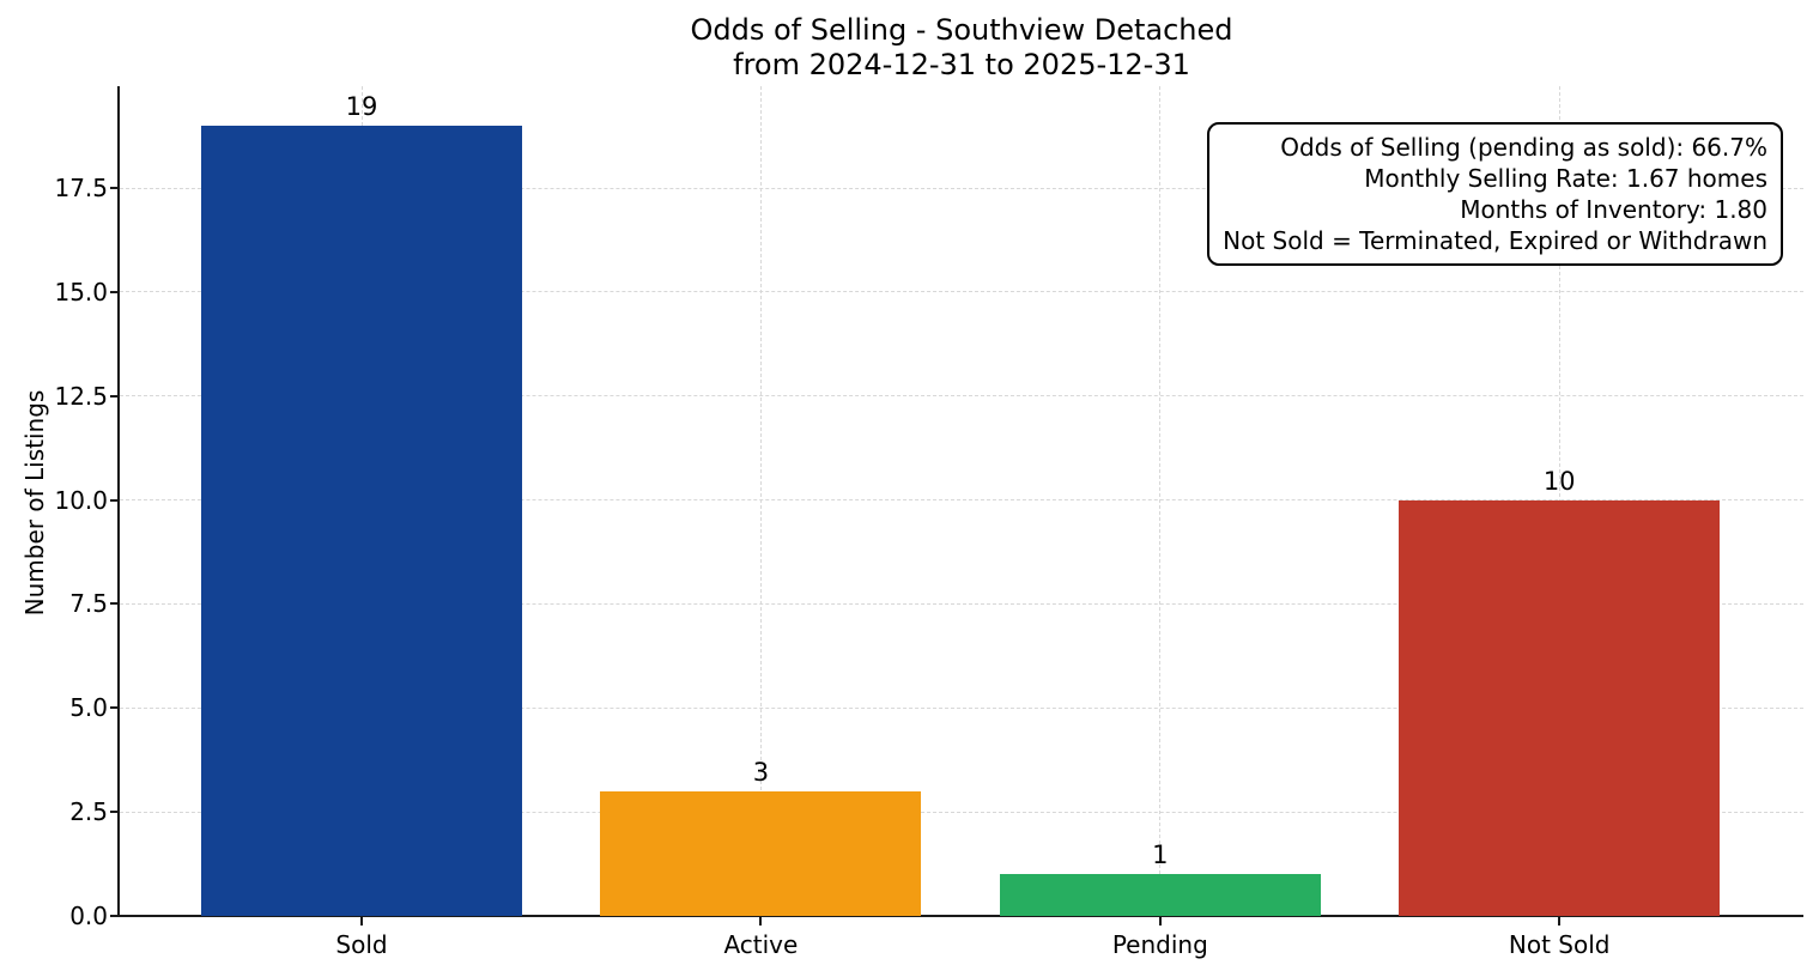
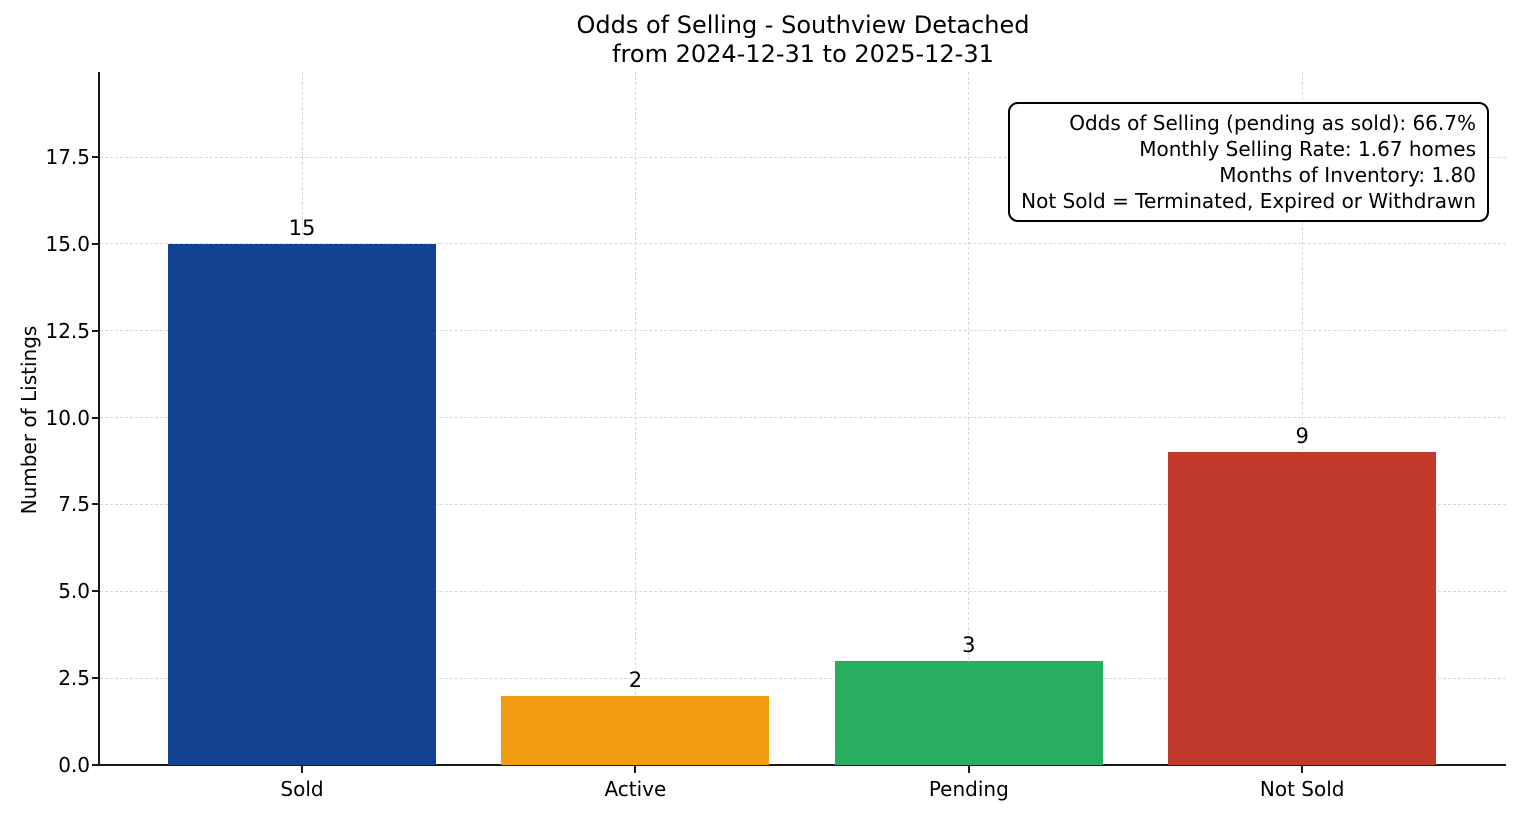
Sold: 19 -> 15
Active: 3 -> 2
Pending: 1 -> 3
Not Sold: 10 -> 9
